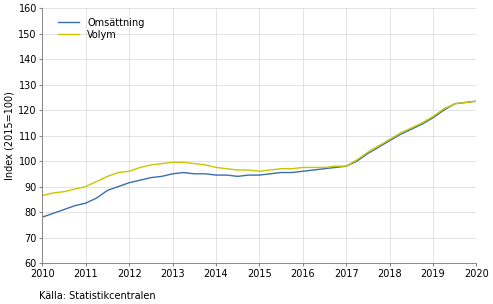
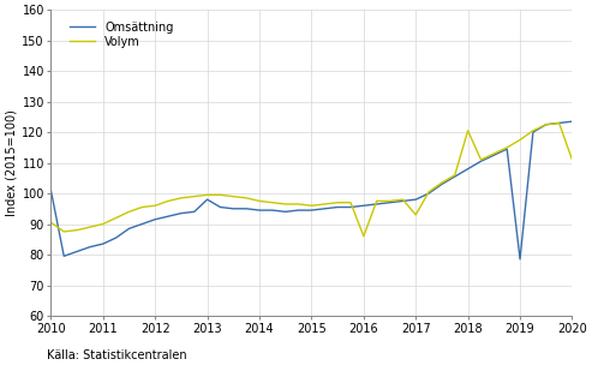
Omsättning/2010: 78.0 -> 101.0
Volym/2010: 86.5 -> 90.5
Omsättning/2013: 95.0 -> 98.0
Volym/2016: 97.5 -> 86.0
Volym/2017: 98.0 -> 93.0
Volym/2018: 108.5 -> 120.5
Omsättning/2019: 117.0 -> 78.5
Volym/2020: 123.5 -> 111.0
